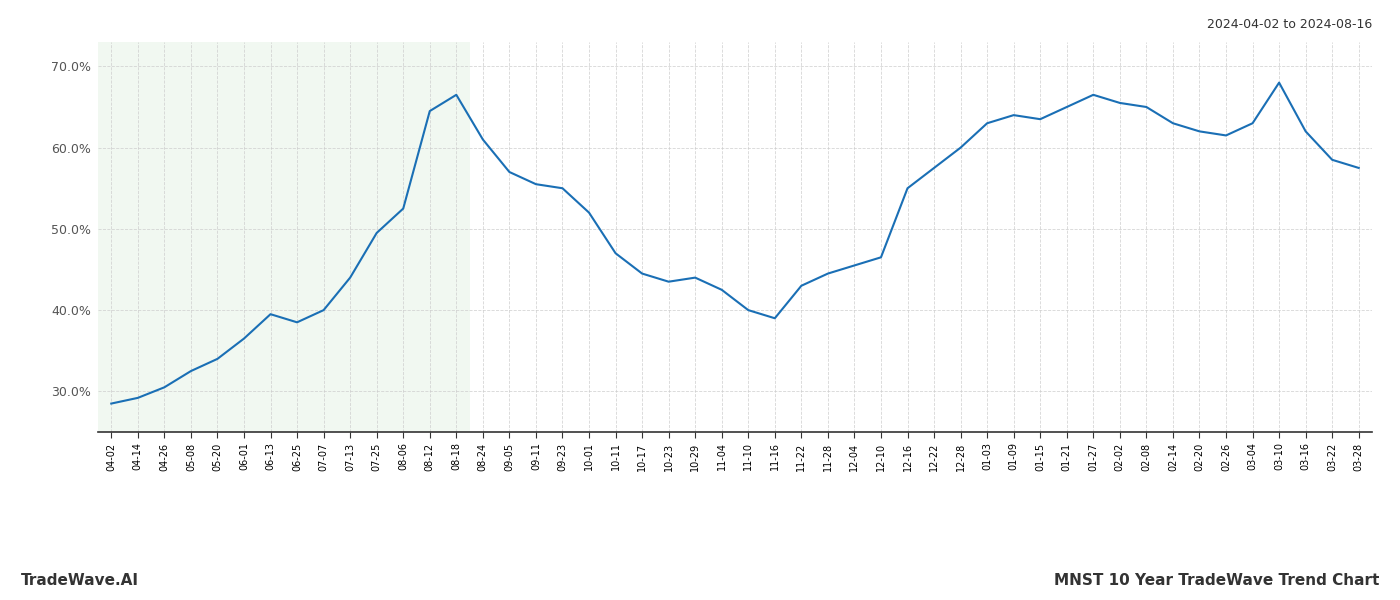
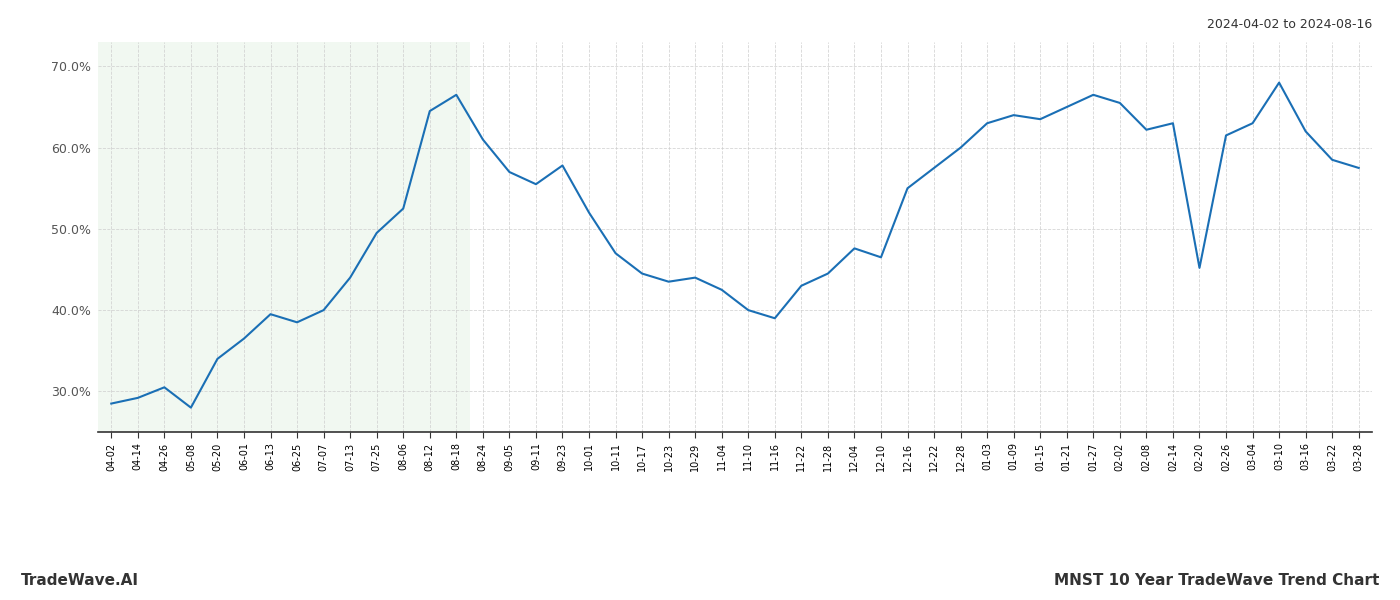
05-08: 32.5% -> 28.0%
09-23: 55.0% -> 57.8%
12-04: 45.5% -> 47.6%
02-08: 65.0% -> 62.2%
02-20: 62.0% -> 45.2%
